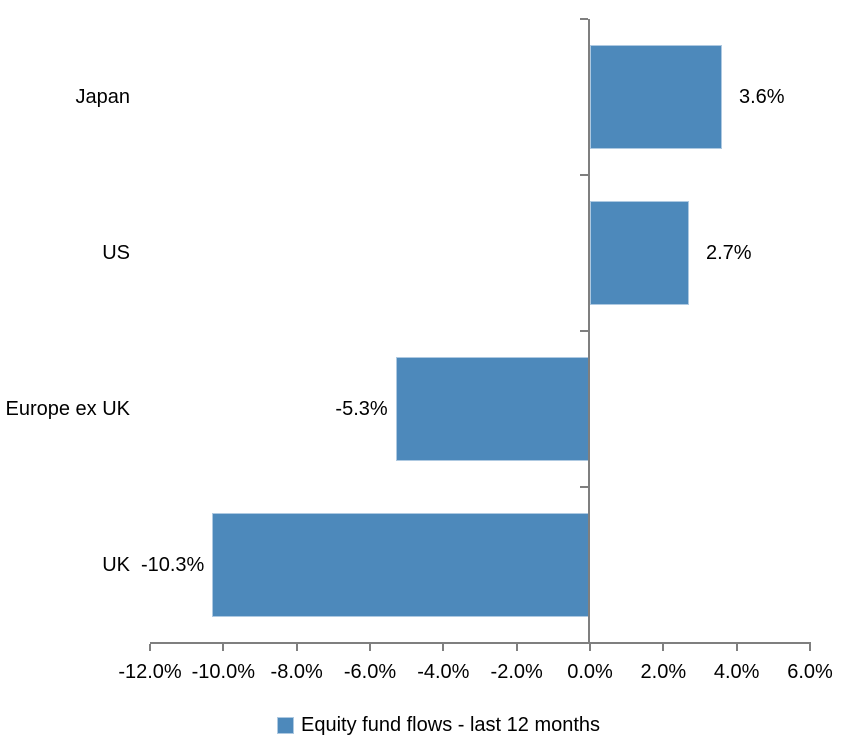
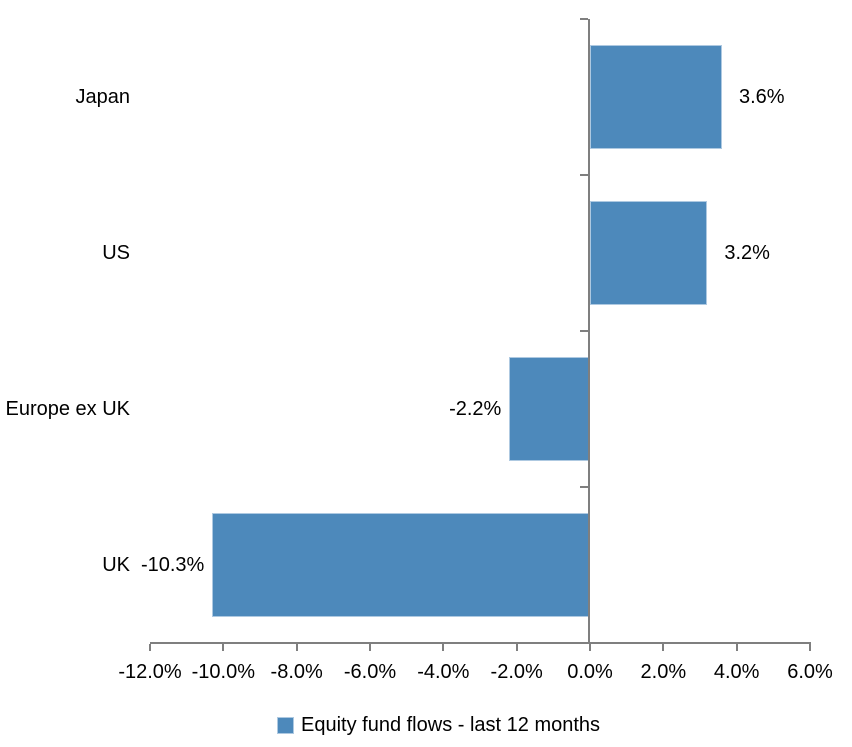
US: 2.7% -> 3.2%
Europe ex UK: -5.3% -> -2.2%
